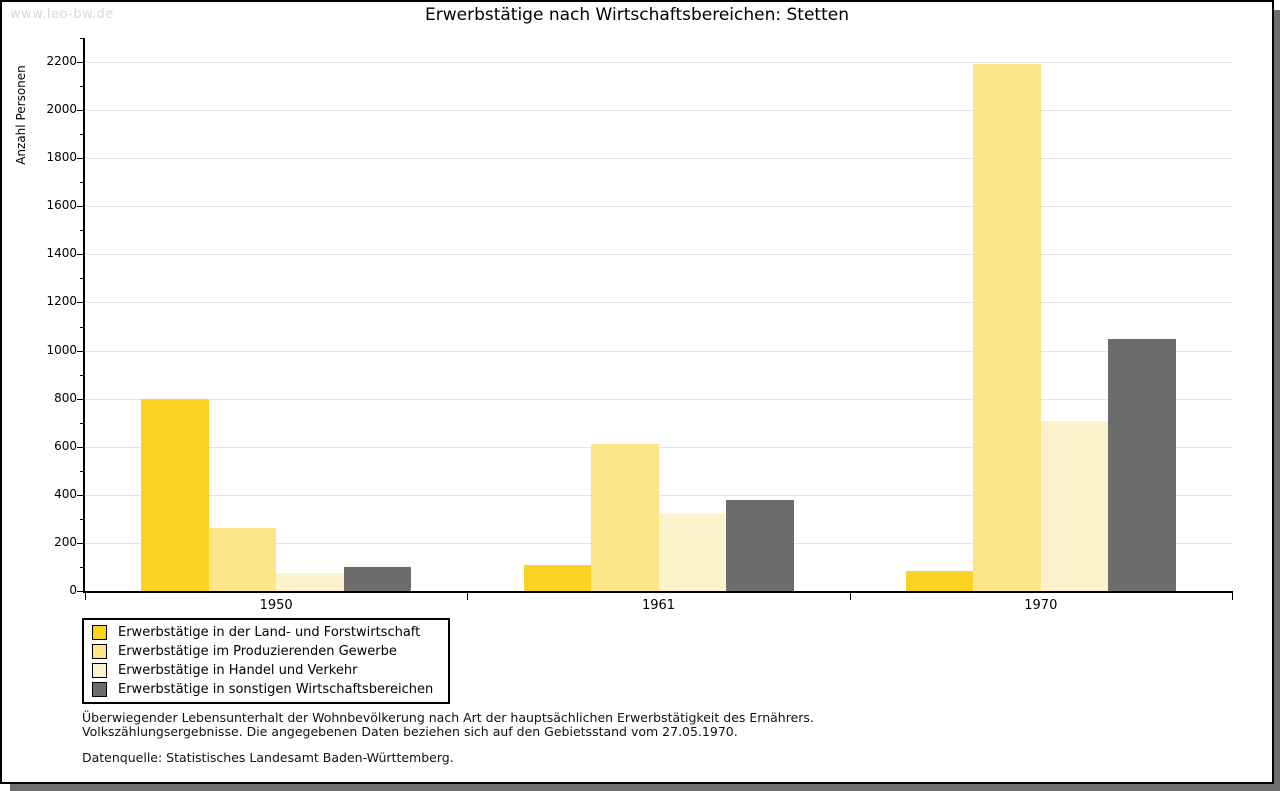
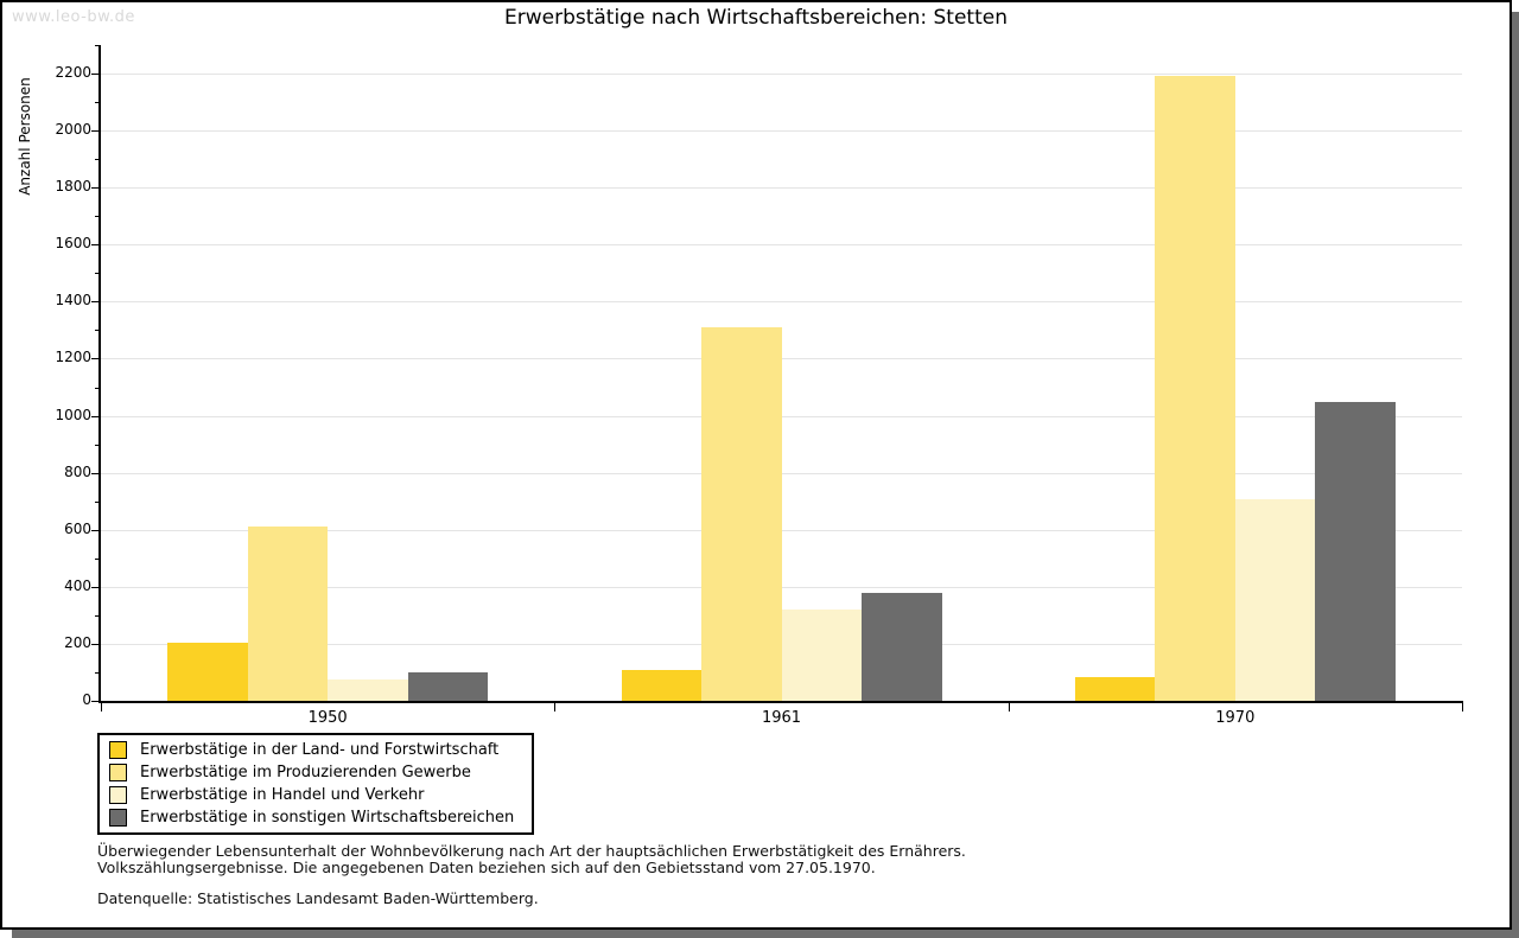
Erwerbstätige in der Land- und Forstwirtschaft/1950: 800 -> 200
Erwerbstätige im Produzierenden Gewerbe/1950: 260 -> 610
Erwerbstätige im Produzierenden Gewerbe/1961: 610 -> 1310
